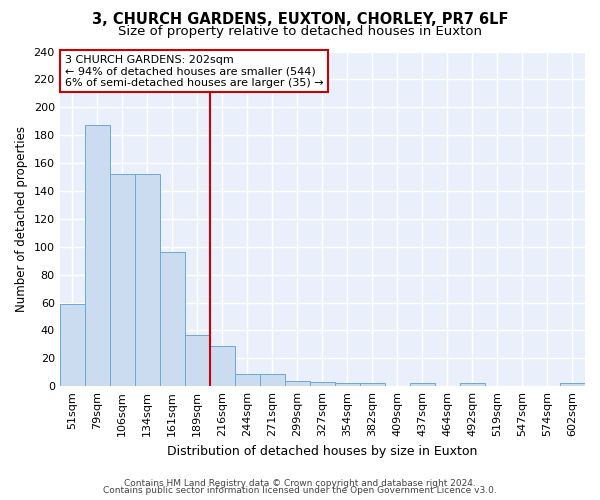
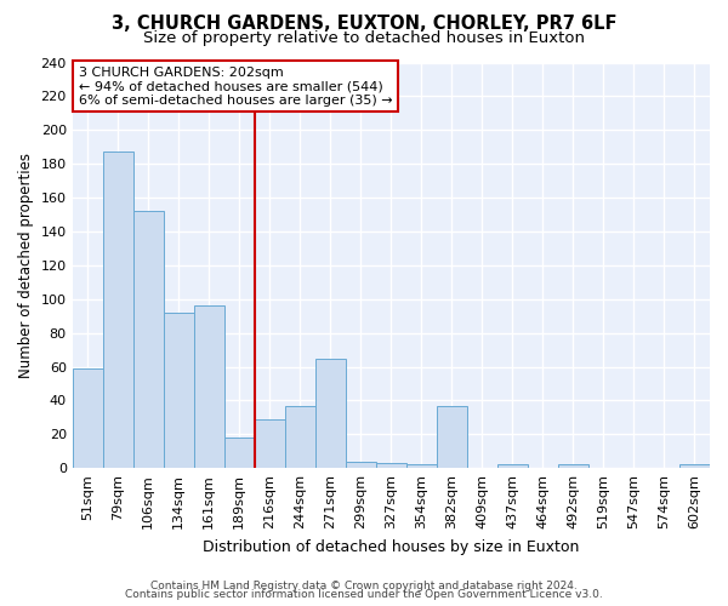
134sqm: 152 -> 92
189sqm: 37 -> 18
244sqm: 9 -> 37
271sqm: 9 -> 65
382sqm: 2 -> 37
